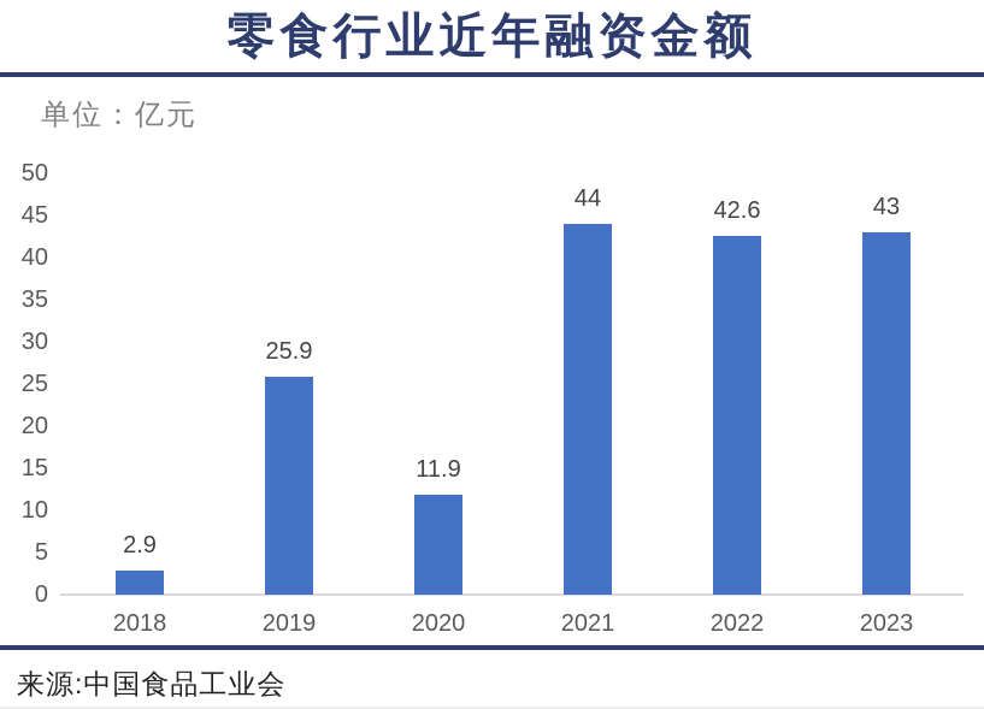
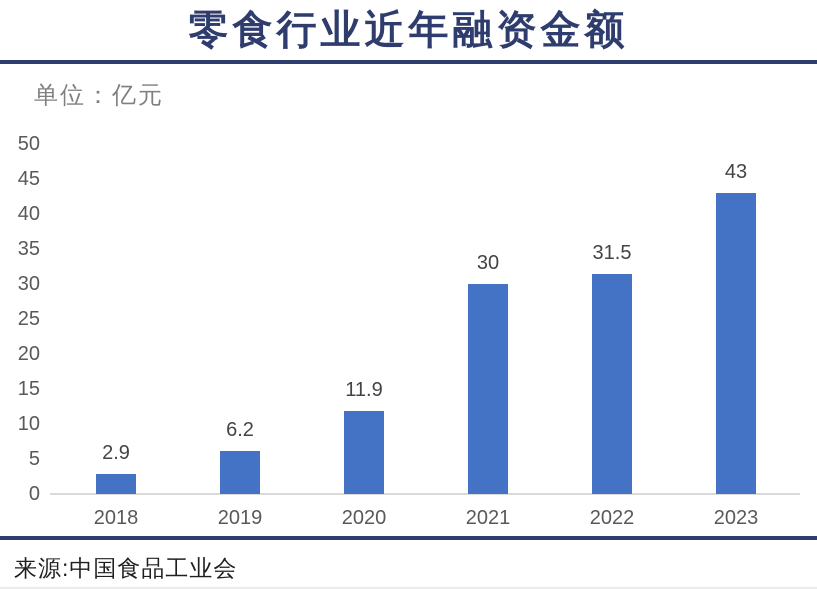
2019: 25.9 -> 6.2
2021: 44 -> 30
2022: 42.6 -> 31.5
